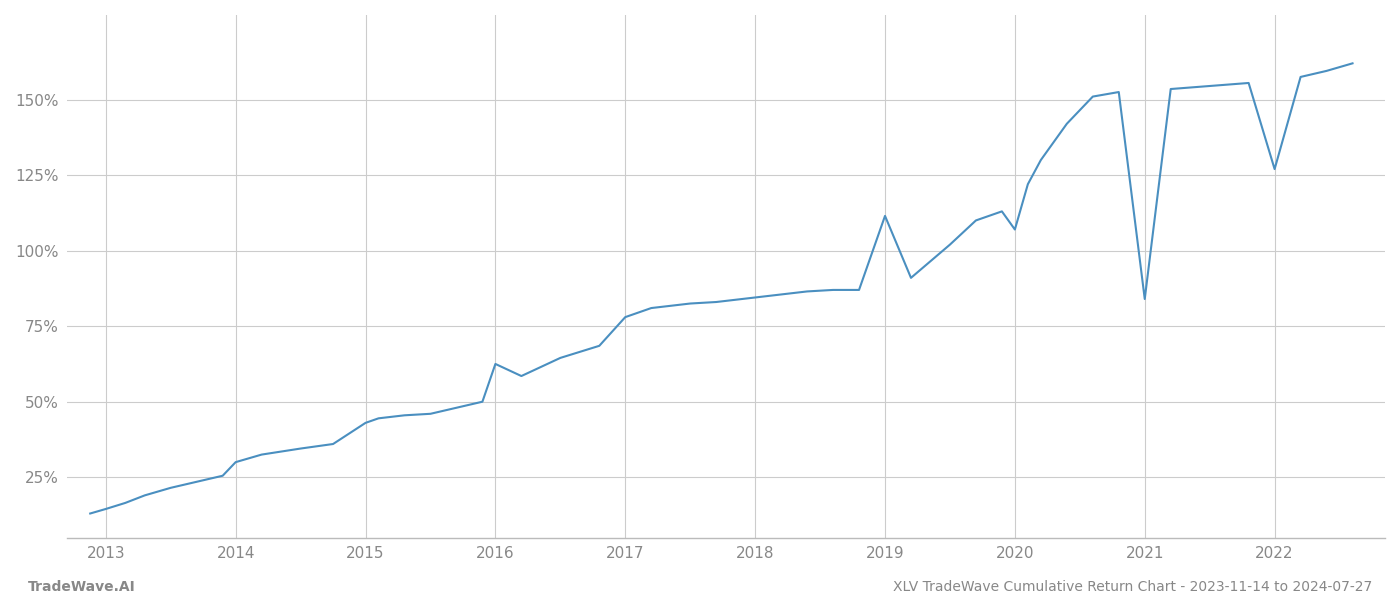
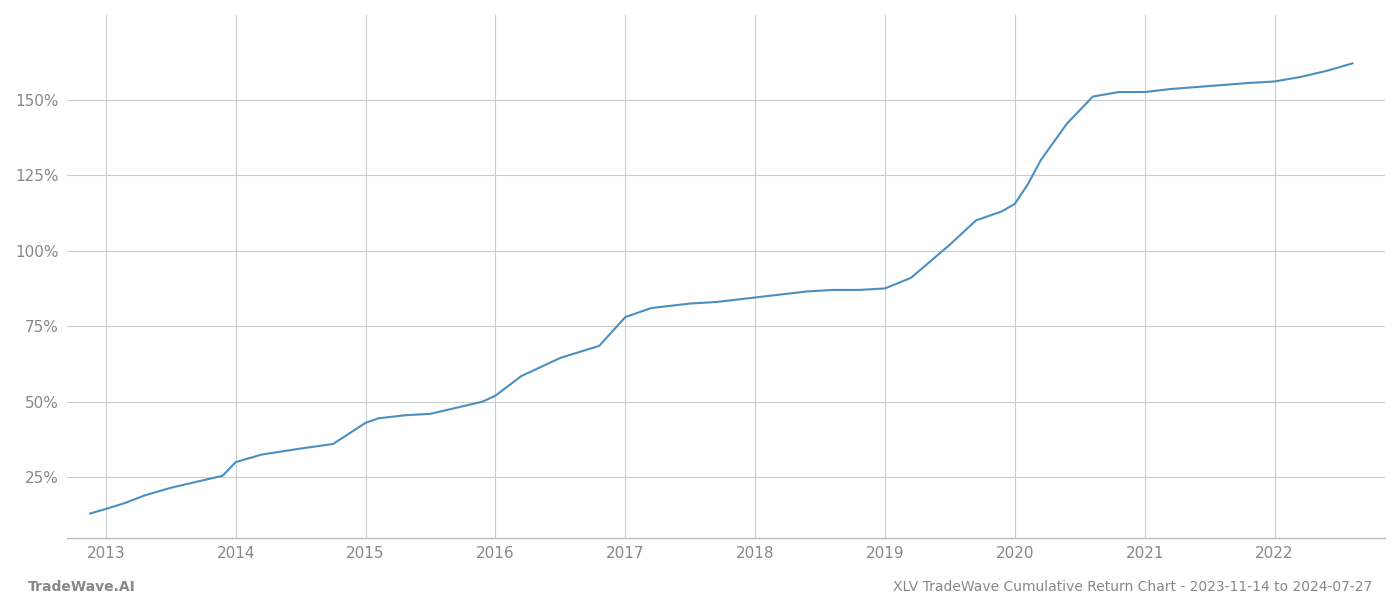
2016: 62.5% -> 52.0%
2019: 111.5% -> 87.5%
2020: 107.0% -> 115.5%
2021: 84.0% -> 152.5%
2022: 127.0% -> 156.0%
